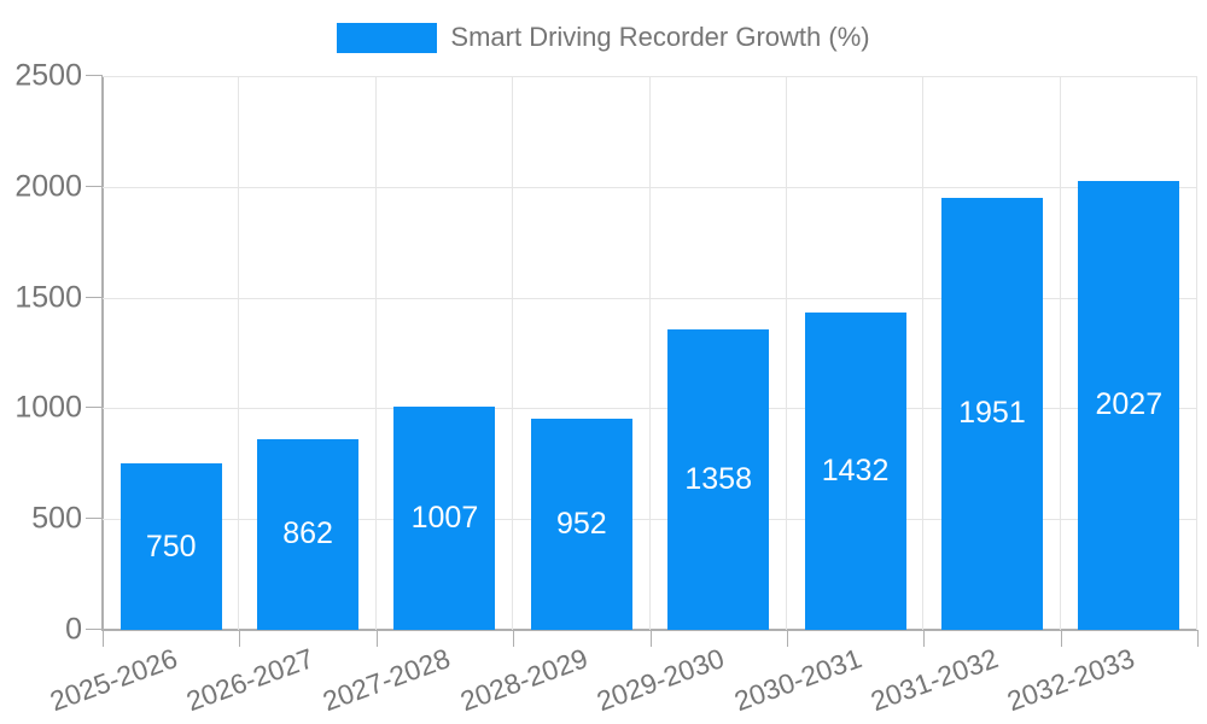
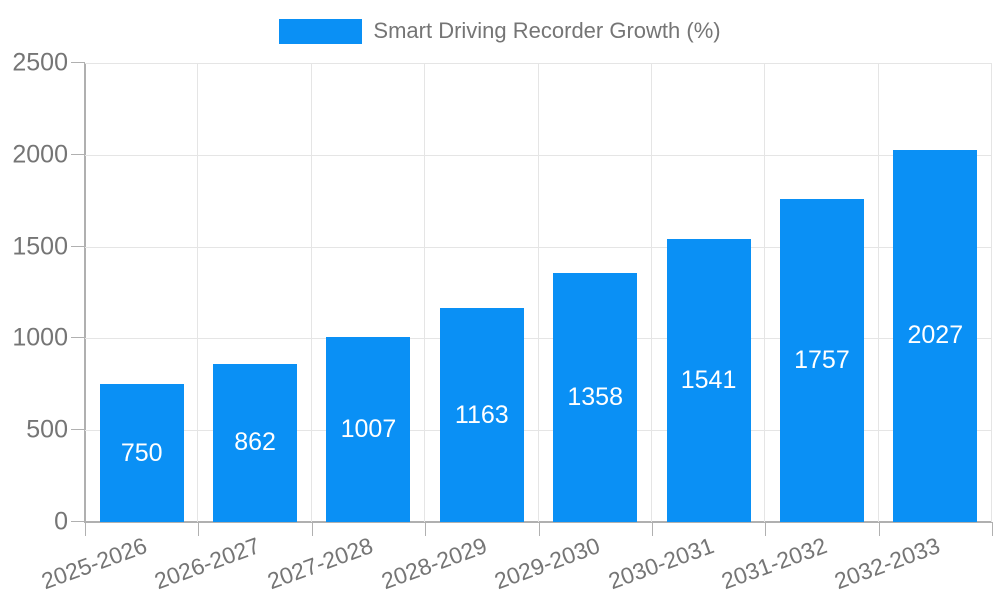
2028-2029: 952 -> 1163
2030-2031: 1432 -> 1541
2031-2032: 1951 -> 1757
